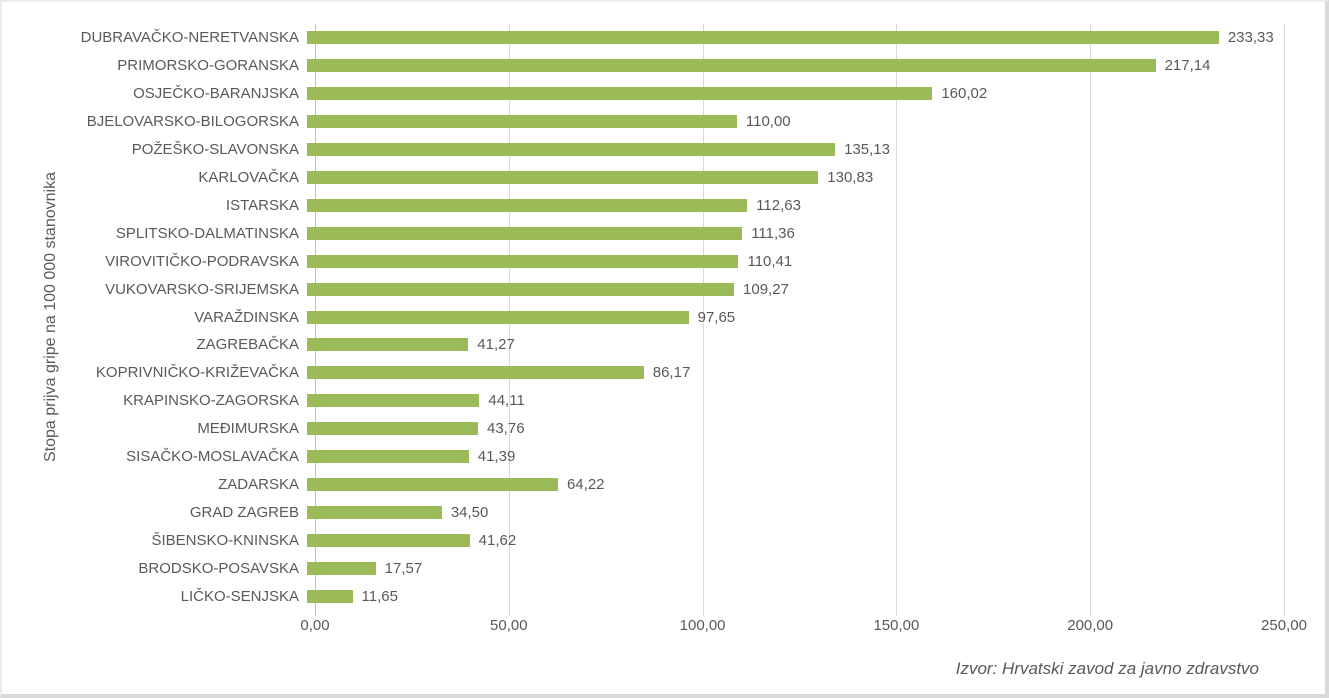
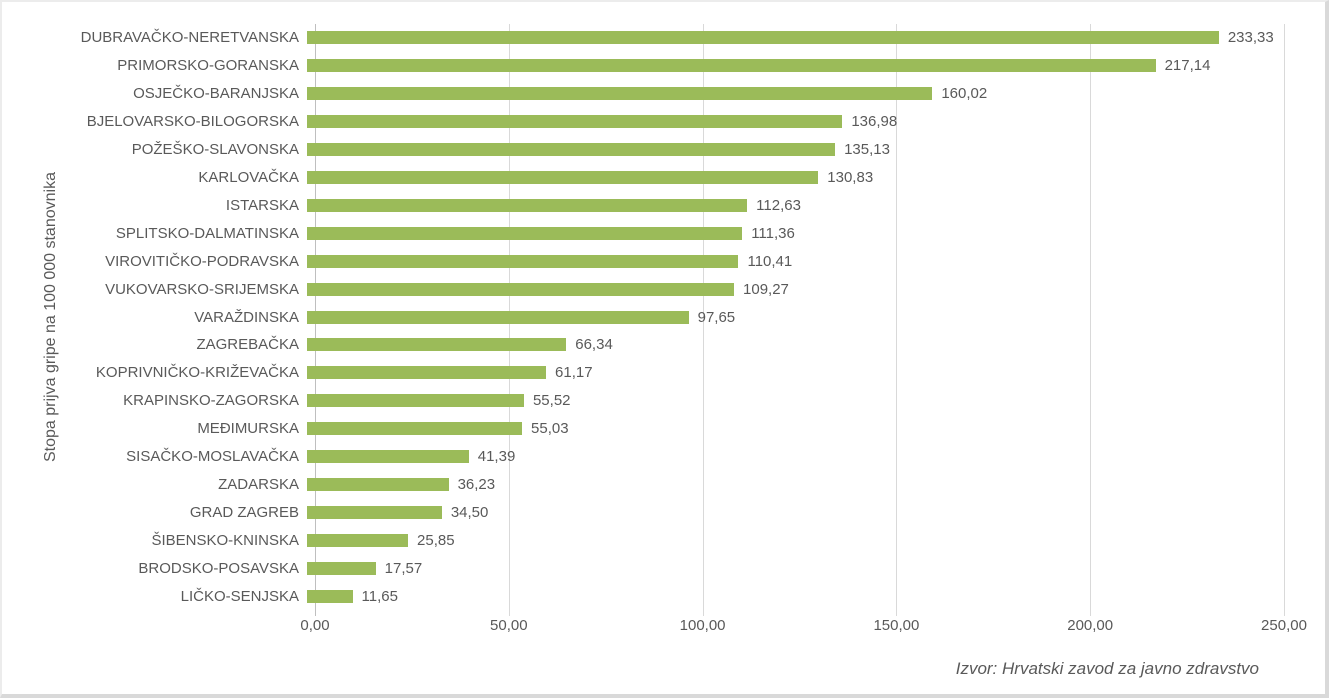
BJELOVARSKO-BILOGORSKA: 110,00 -> 136,98
ZAGREBAČKA: 41,27 -> 66,34
KOPRIVNIČKO-KRIŽEVAČKA: 86,17 -> 61,17
KRAPINSKO-ZAGORSKA: 44,11 -> 55,52
MEĐIMURSKA: 43,76 -> 55,03
ZADARSKA: 64,22 -> 36,23
ŠIBENSKO-KNINSKA: 41,62 -> 25,85
